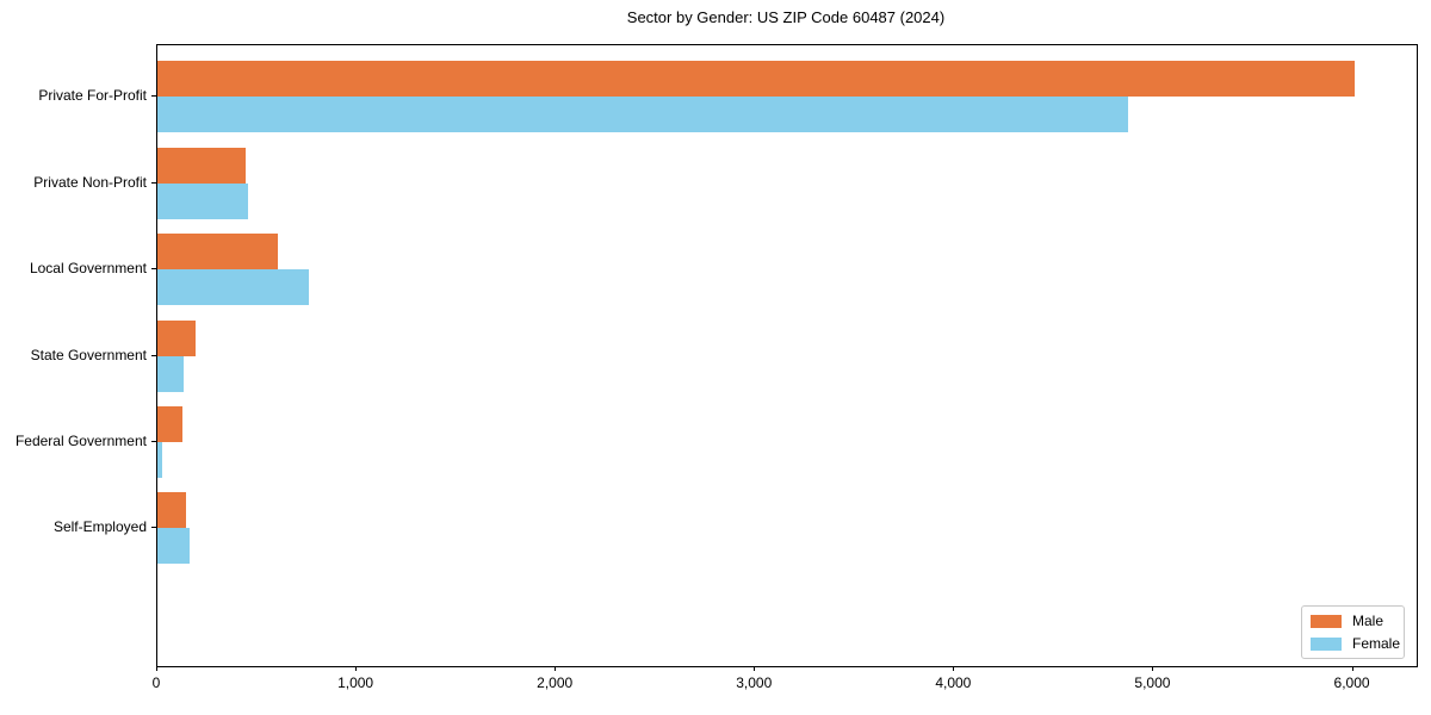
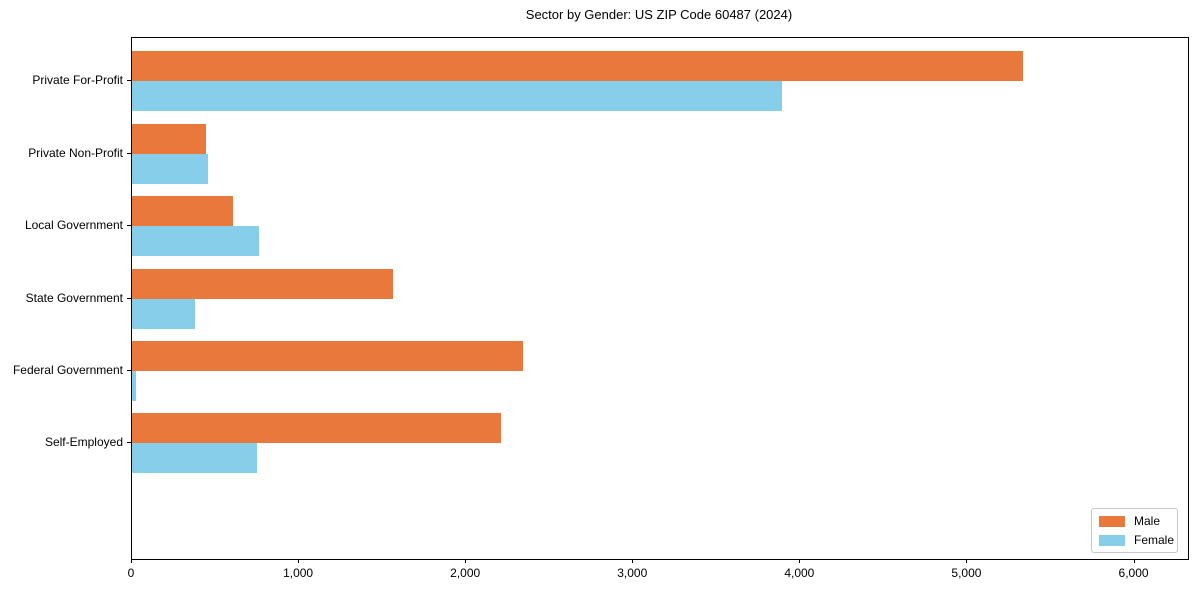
Male/Private For-Profit: 6010 -> 5330
Female/Private For-Profit: 4870 -> 3890
Male/State Government: 190 -> 1560
Female/State Government: 130 -> 380
Male/Federal Government: 120 -> 2340
Male/Self-Employed: 140 -> 2210
Female/Self-Employed: 160 -> 750
